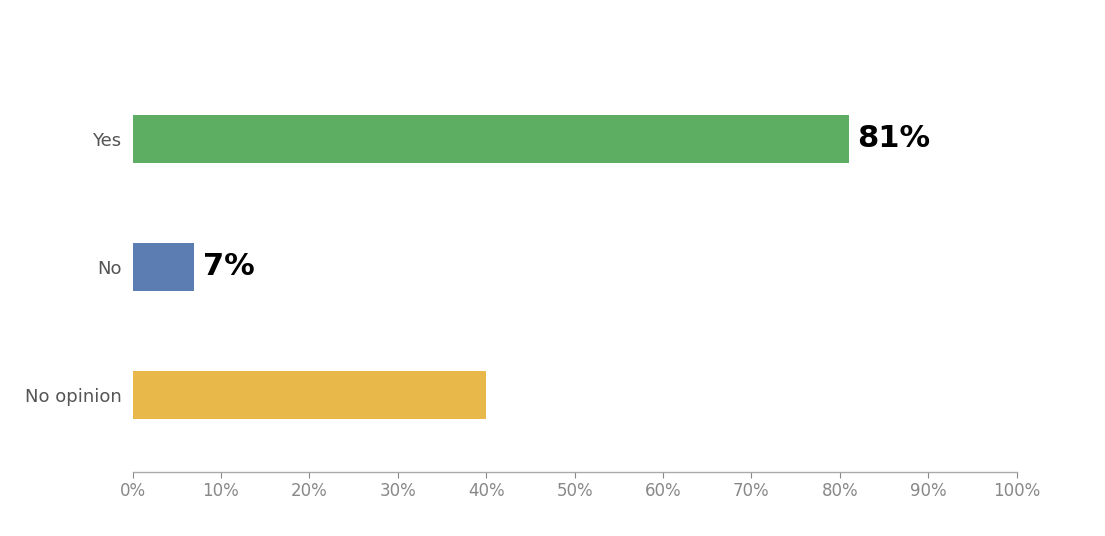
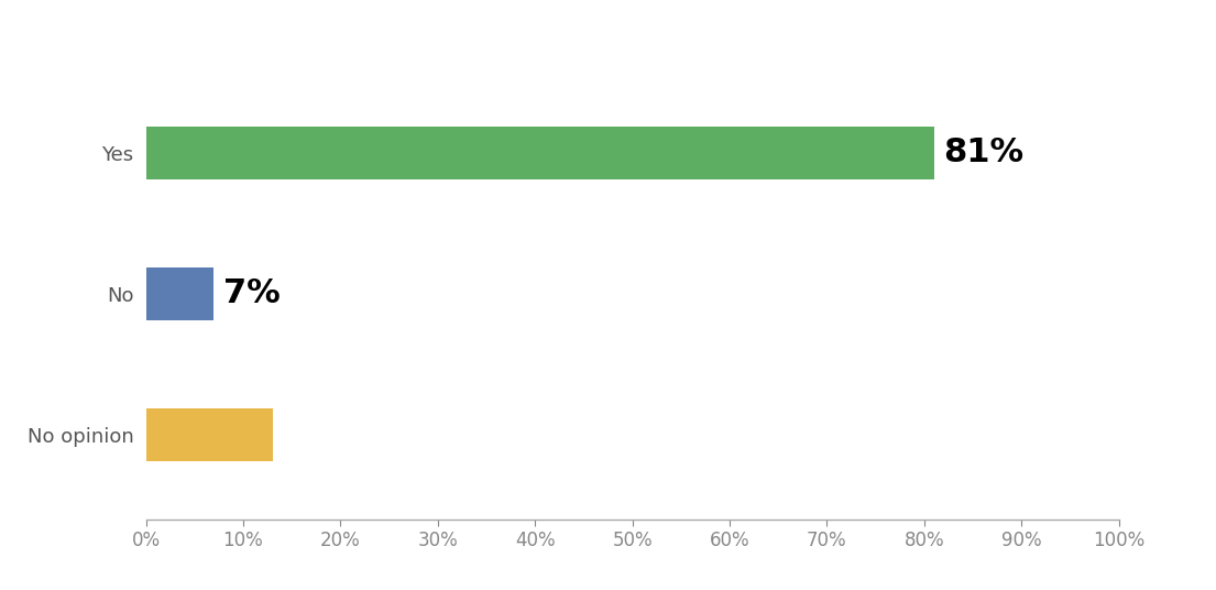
No opinion: 40% -> 13%
